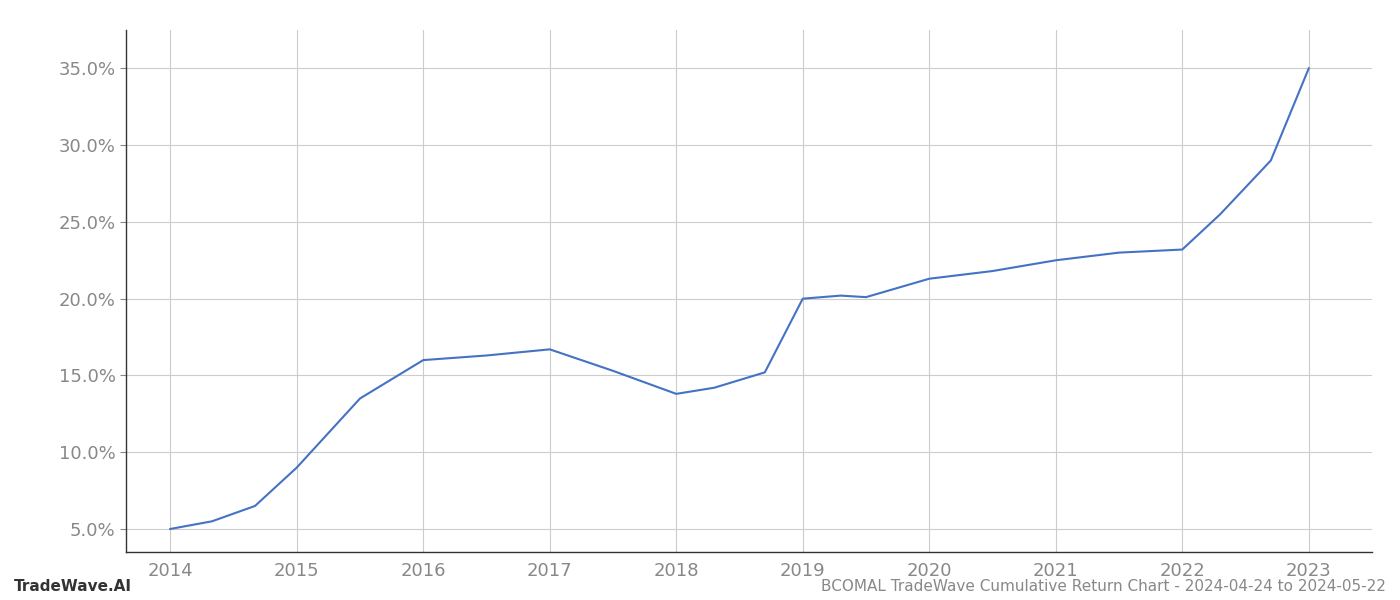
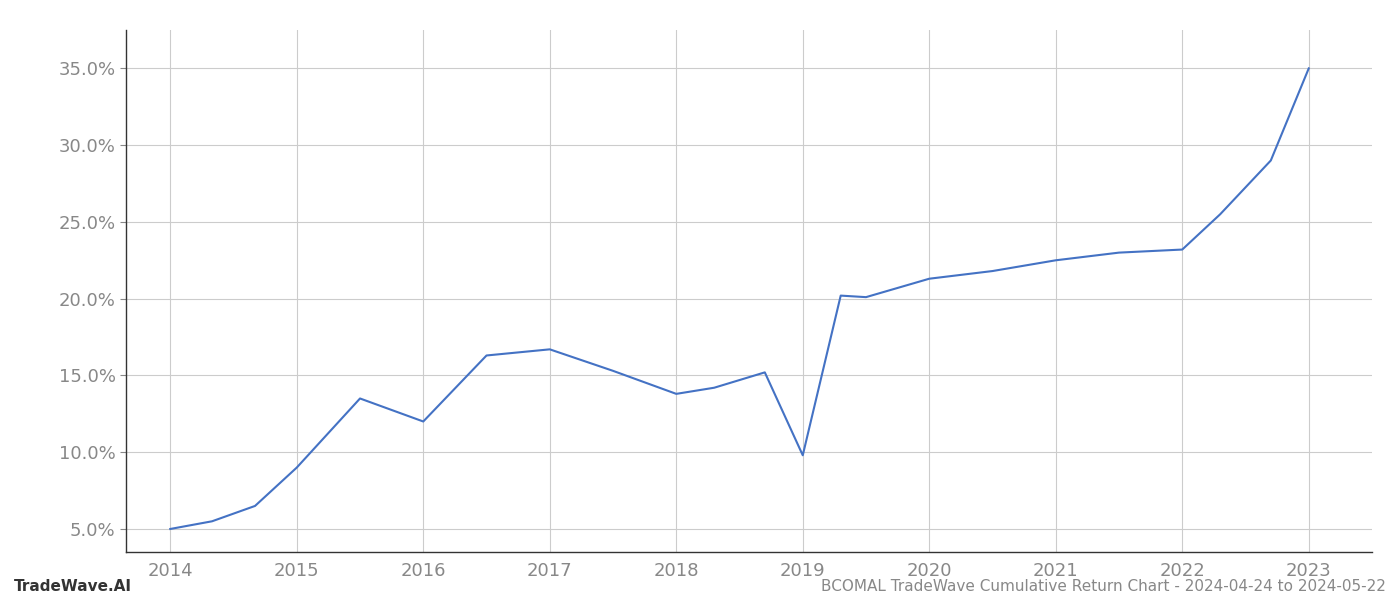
2016: 16.0% -> 12.0%
2019: 20.0% -> 9.8%
